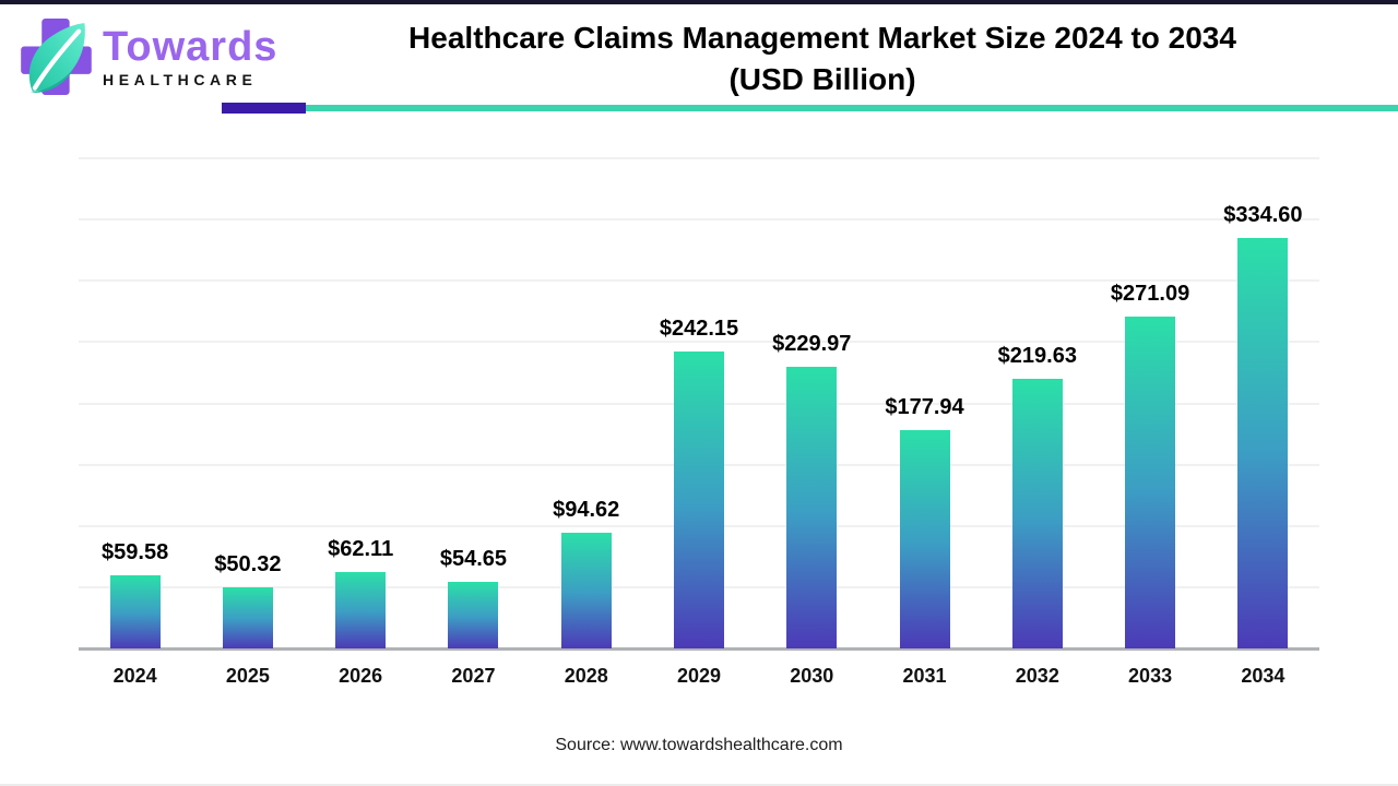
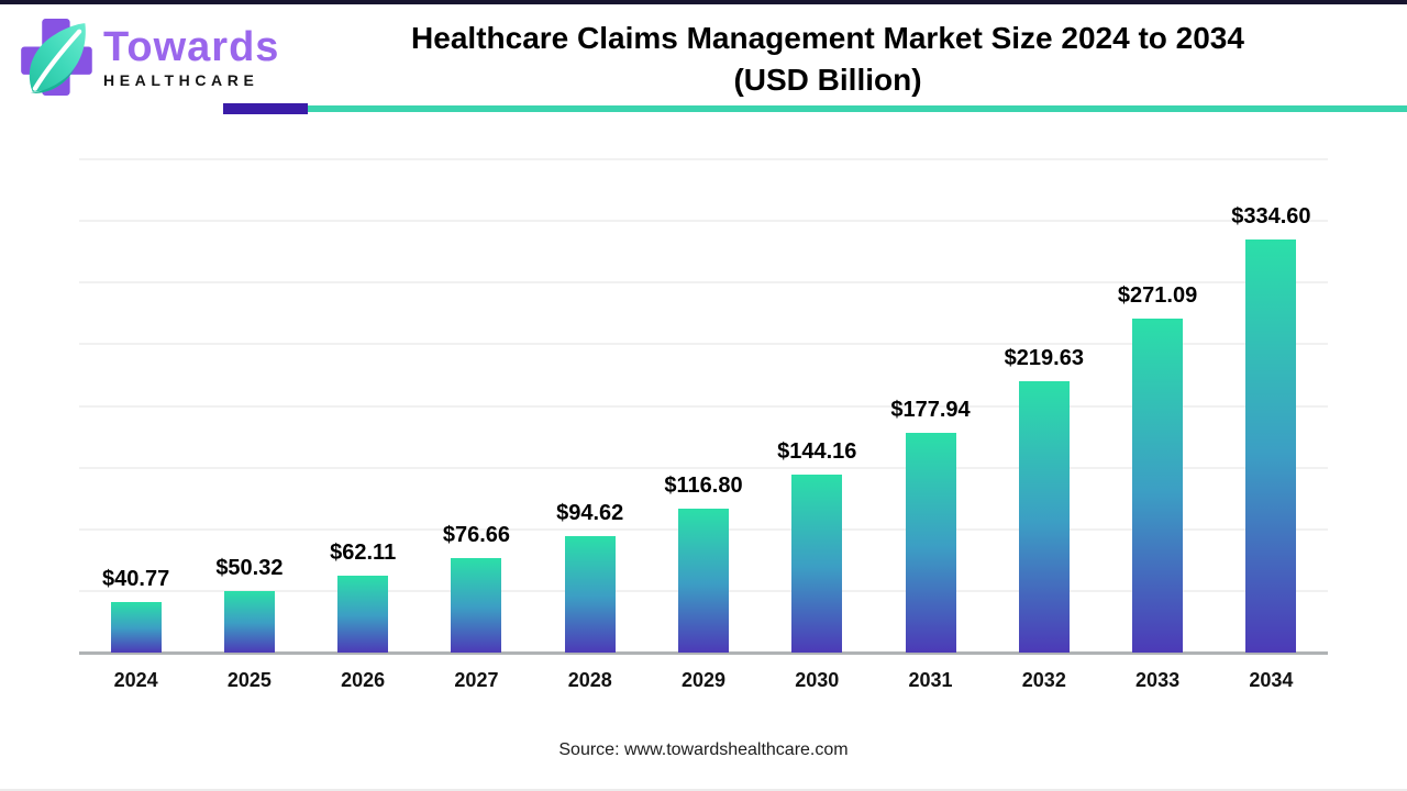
2024: $59.58 -> $40.77
2027: $54.65 -> $76.66
2029: $242.15 -> $116.80
2030: $229.97 -> $144.16
